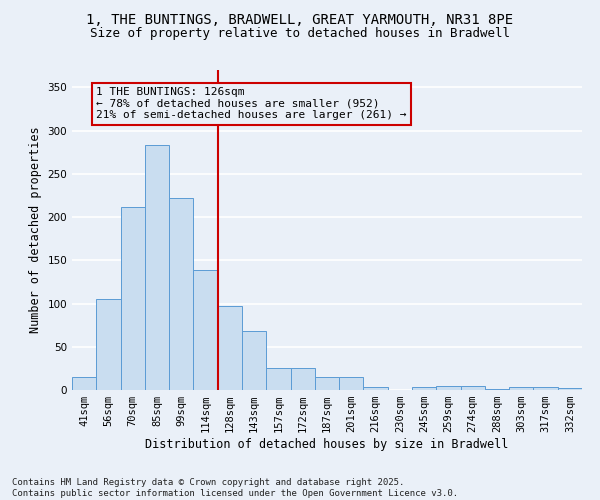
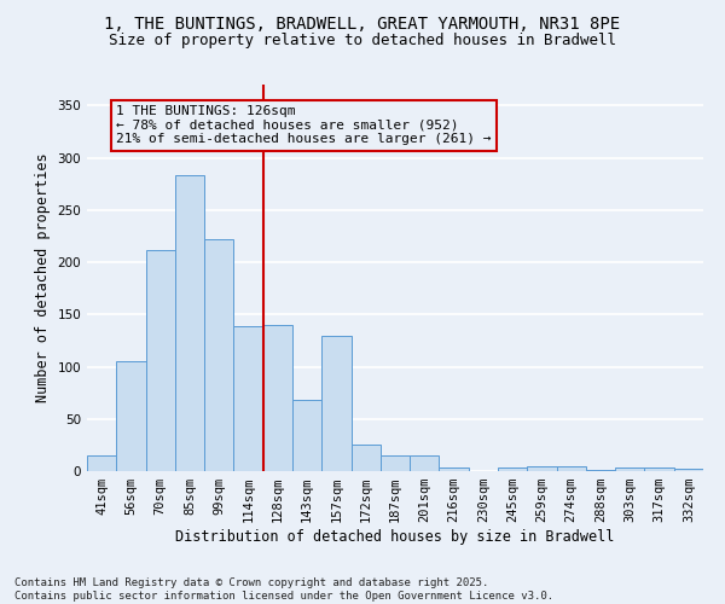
128sqm: 97 -> 140
157sqm: 26 -> 130
